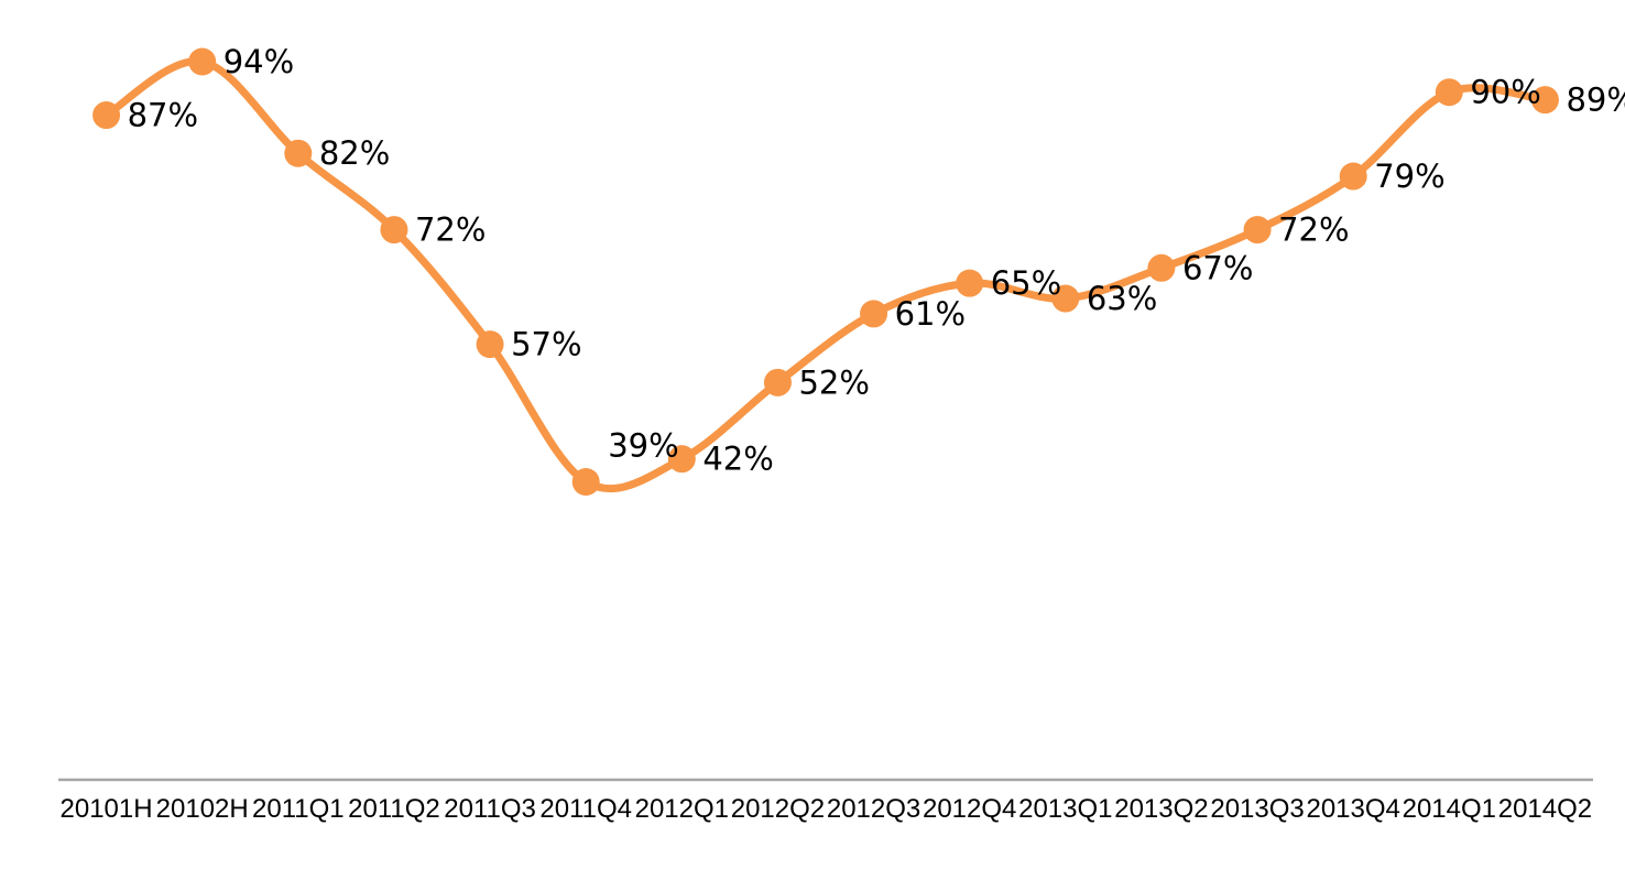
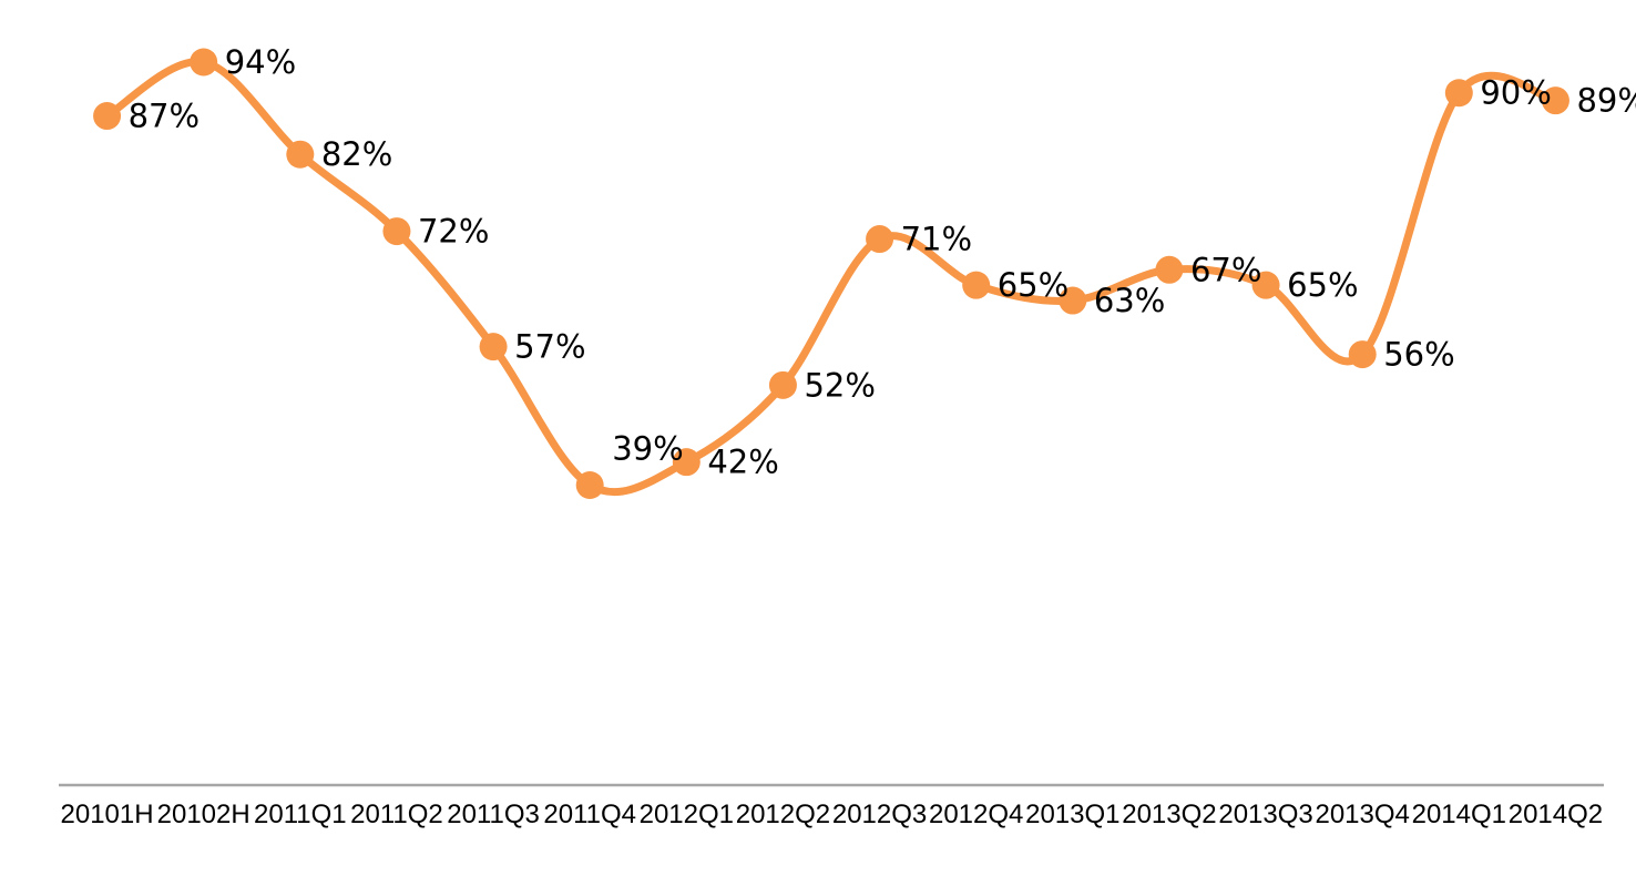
2012Q3: 61% -> 71%
2013Q3: 72% -> 65%
2013Q4: 79% -> 56%
